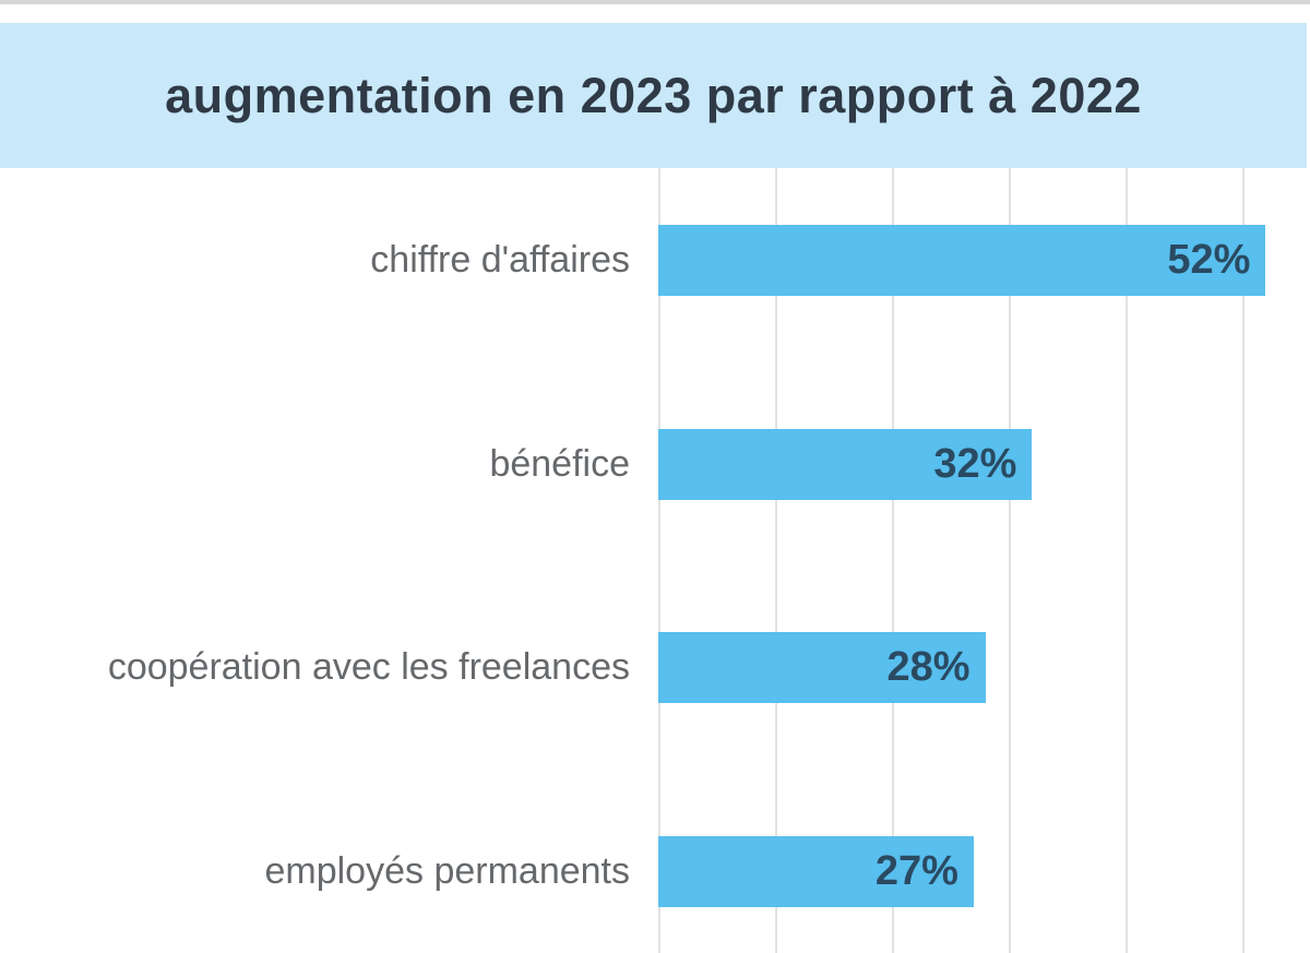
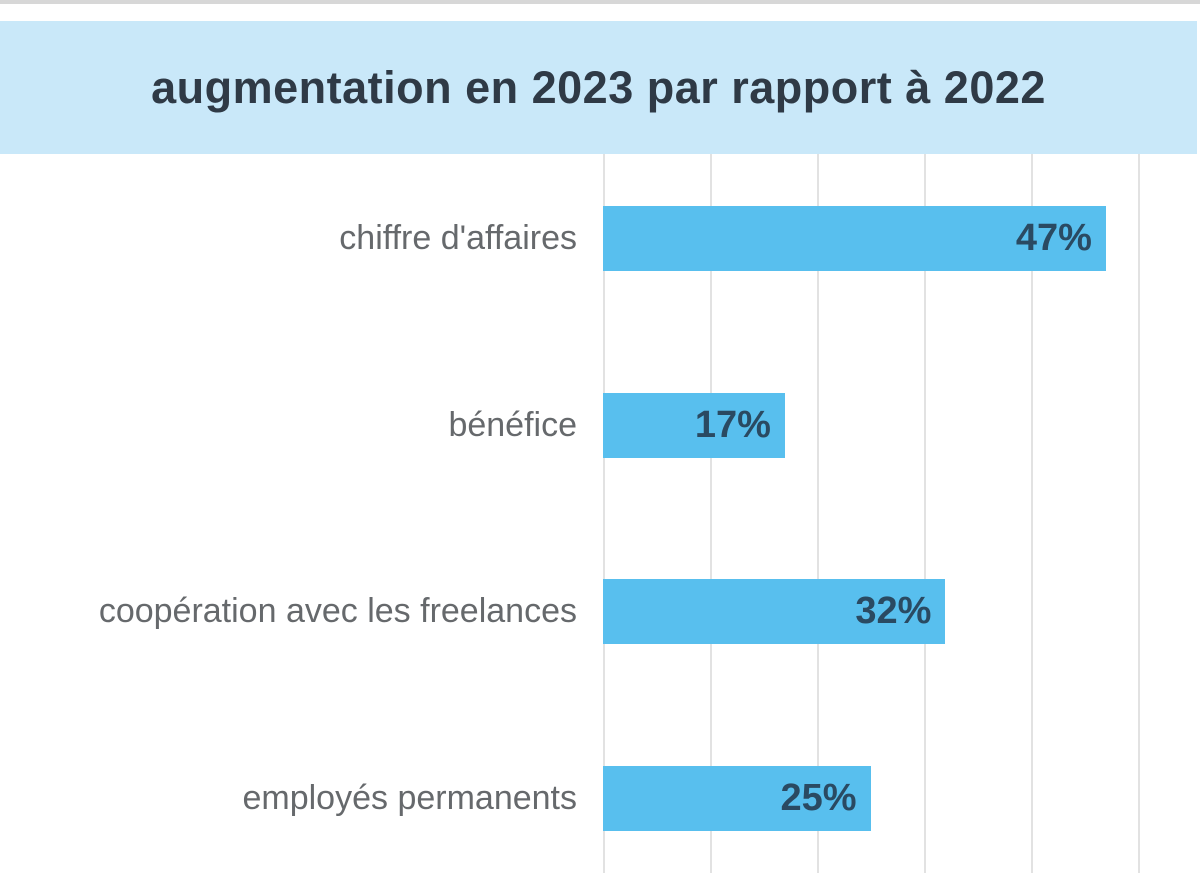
chiffre d'affaires: 52% -> 47%
bénéfice: 32% -> 17%
coopération avec les freelances: 28% -> 32%
employés permanents: 27% -> 25%
